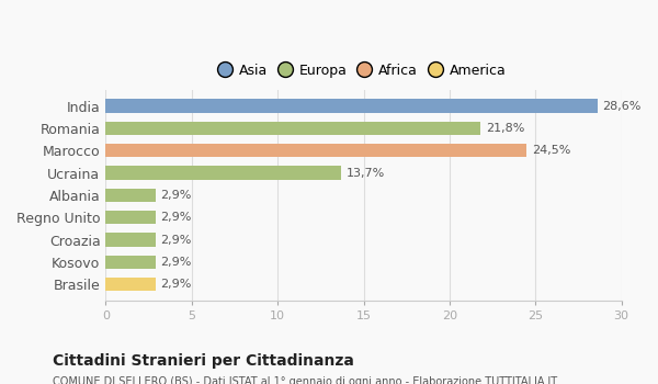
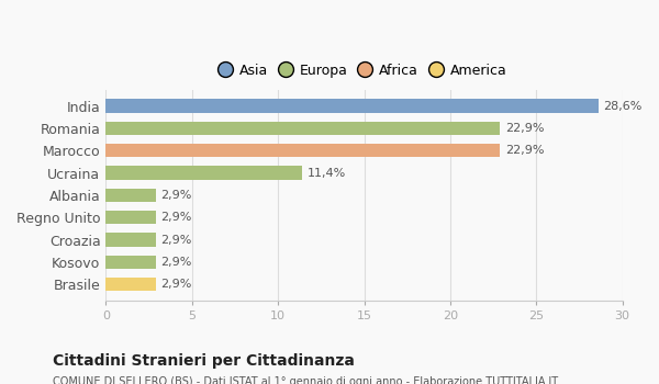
Romania: 21,8% -> 22,9%
Marocco: 24,5% -> 22,9%
Ucraina: 13,7% -> 11,4%
